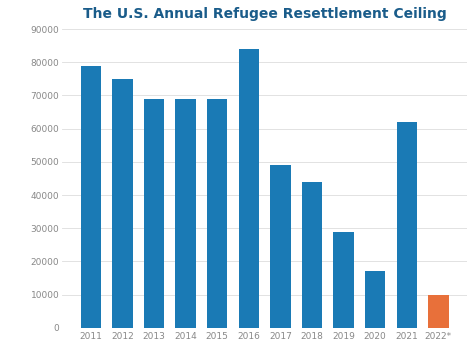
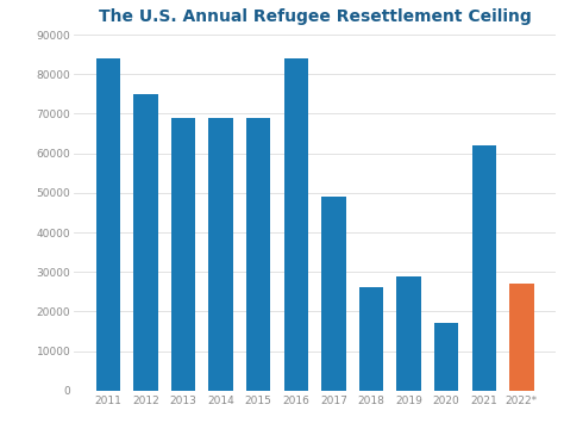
2011: 79000 -> 84000
2018: 44000 -> 26000
2022*: 9800 -> 27000
